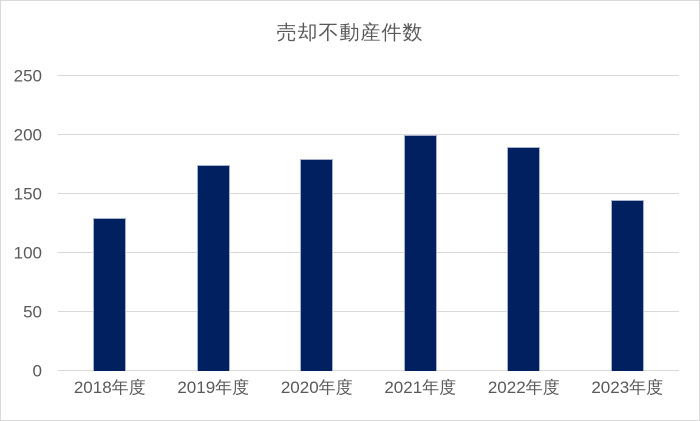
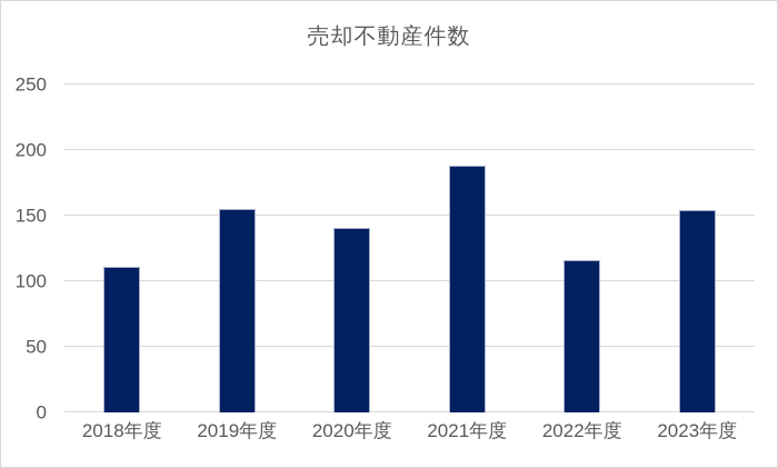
2018年度: 130 -> 111
2019年度: 175 -> 155
2020年度: 180 -> 141
2021年度: 200 -> 188
2022年度: 190 -> 116
2023年度: 145 -> 154
